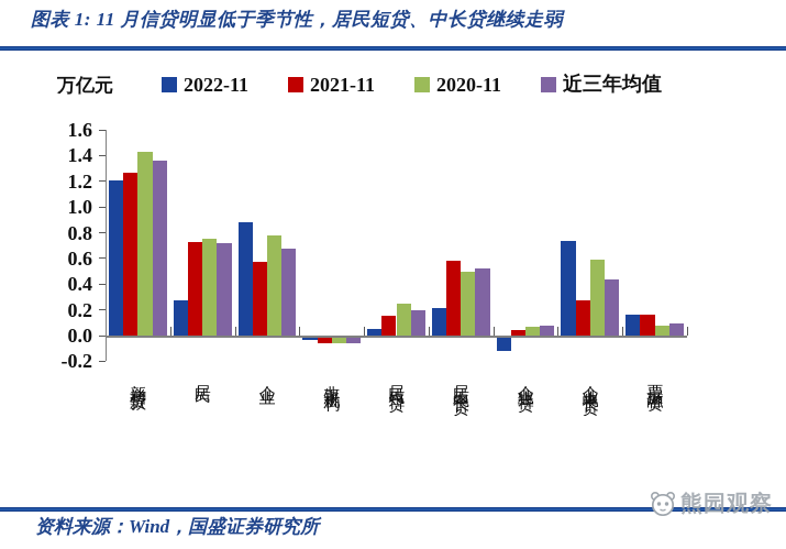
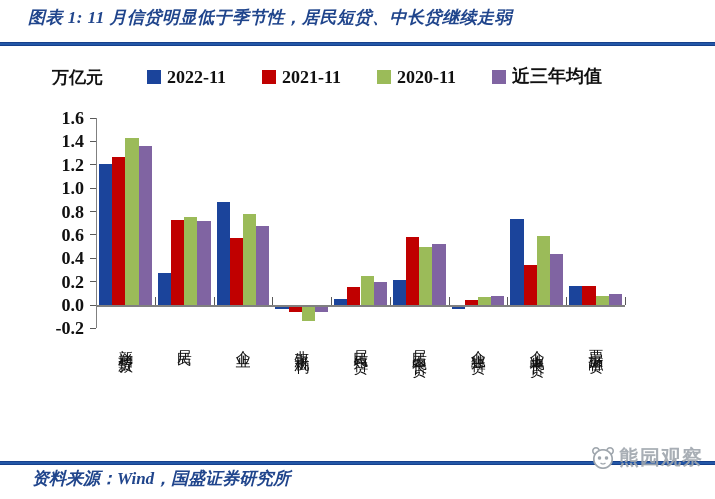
2020-11/非银机构: -0.05 -> -0.12
2022-11/企业短贷: -0.11 -> -0.02
2021-11/企业中长贷: 0.27 -> 0.34
